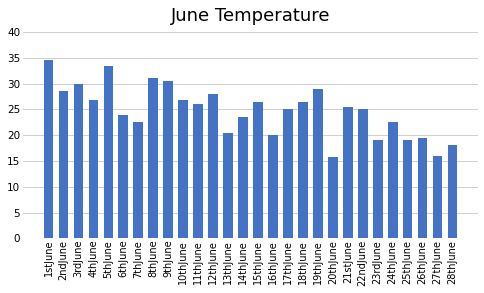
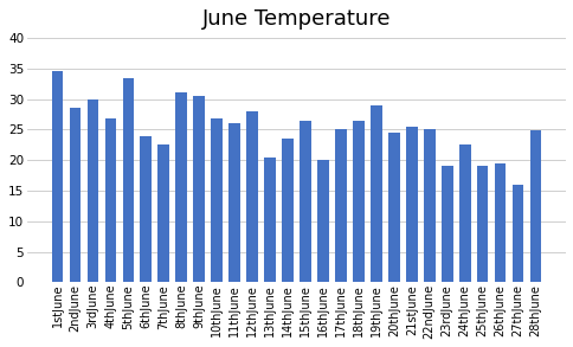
20thJune: 15.8 -> 24.5
28thJune: 18.2 -> 24.8
